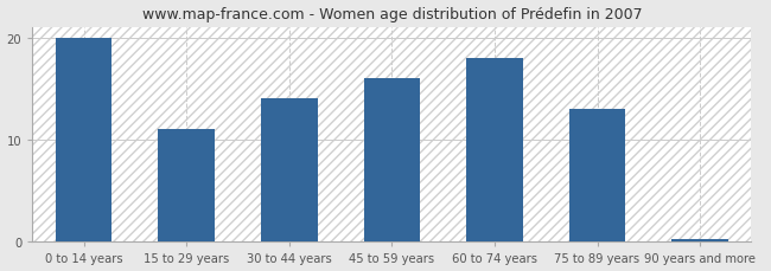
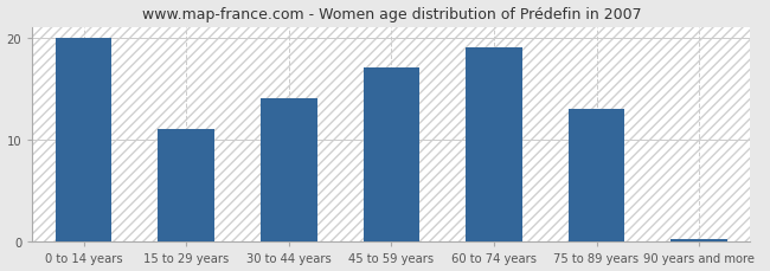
45 to 59 years: 16.0 -> 17.0
60 to 74 years: 18.0 -> 19.0
